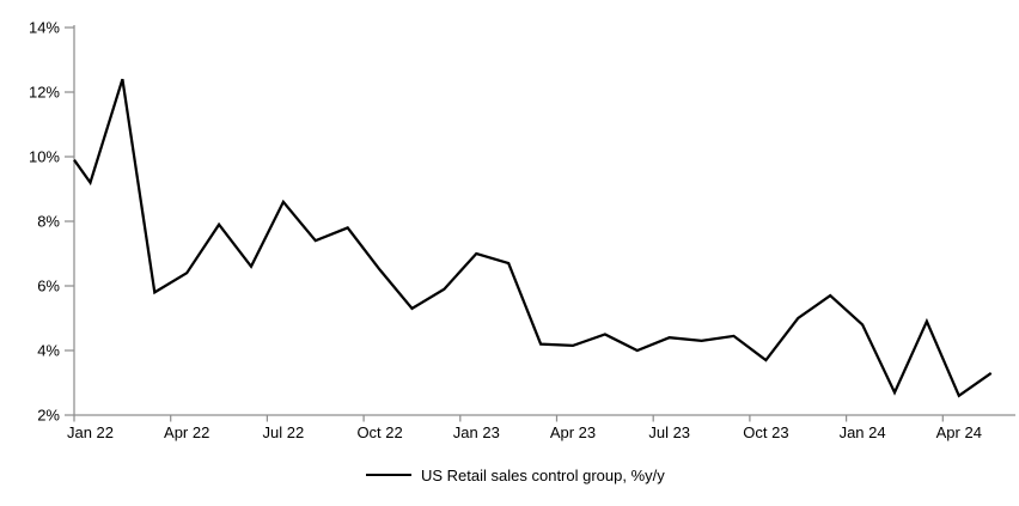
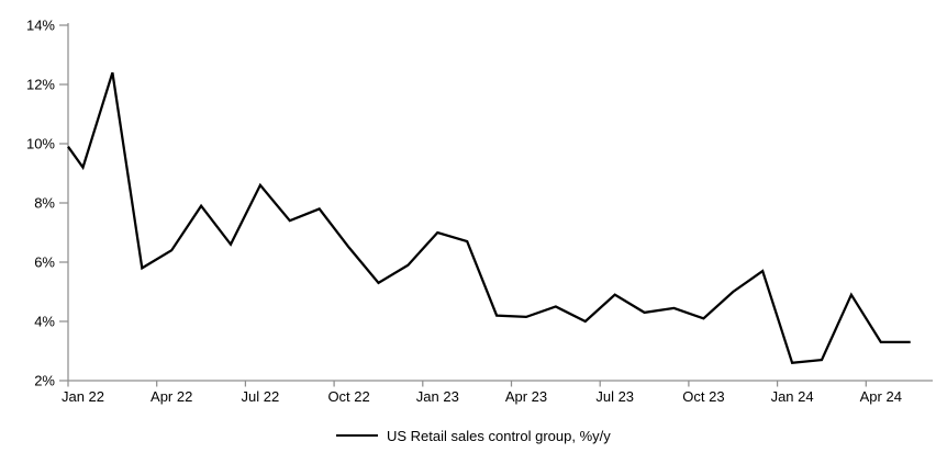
Jul 23: 4.4% -> 4.9%
Oct 23: 3.7% -> 4.1%
Jan 24: 4.8% -> 2.6%
Apr 24: 2.6% -> 3.3%
